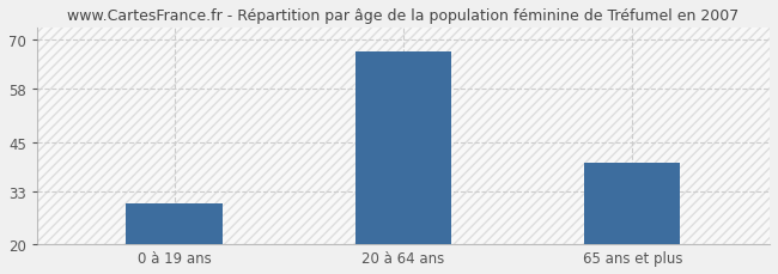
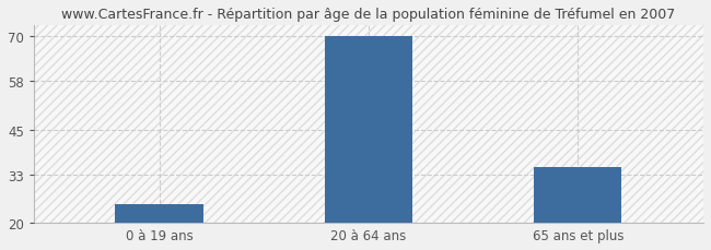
0 à 19 ans: 30 -> 25
20 à 64 ans: 67 -> 70
65 ans et plus: 40 -> 35
